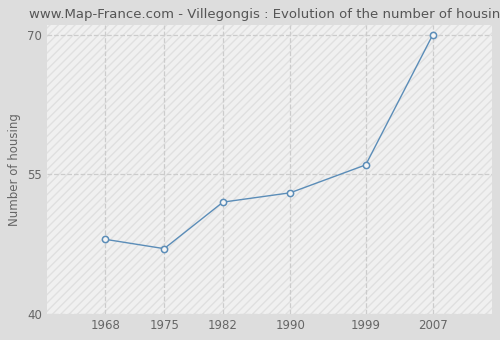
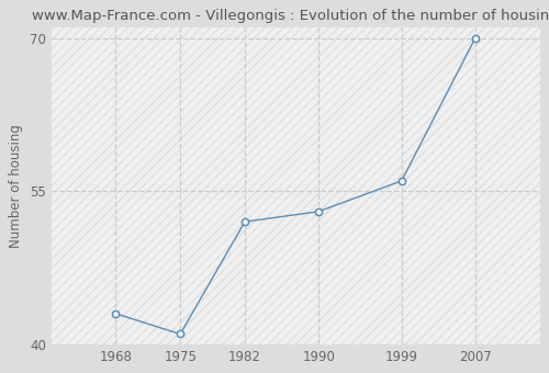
1968: 48 -> 43
1975: 47 -> 41
